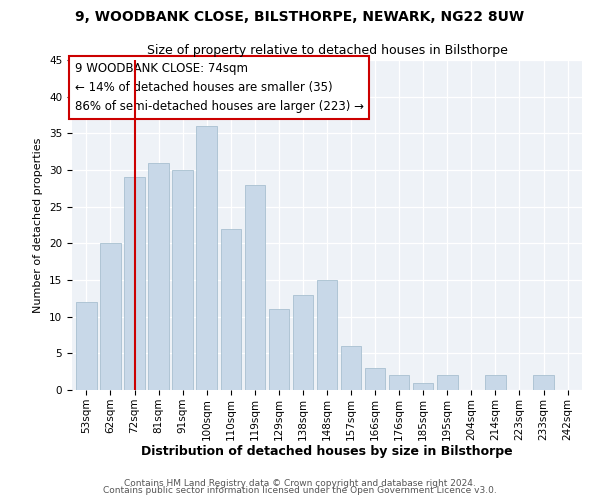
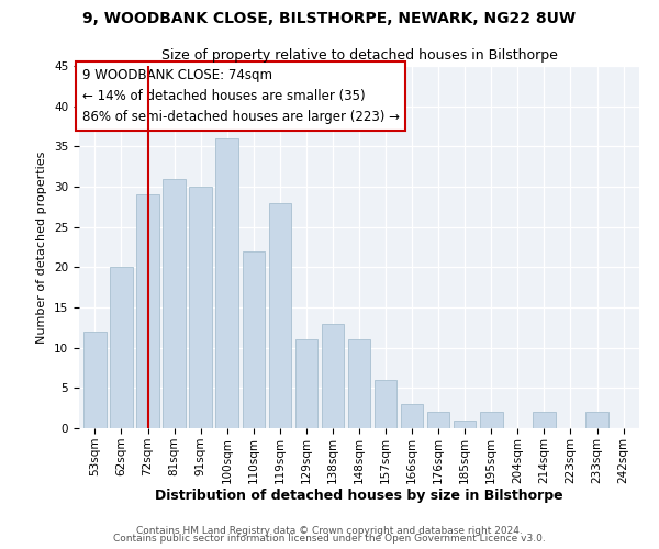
148sqm: 15 -> 11
